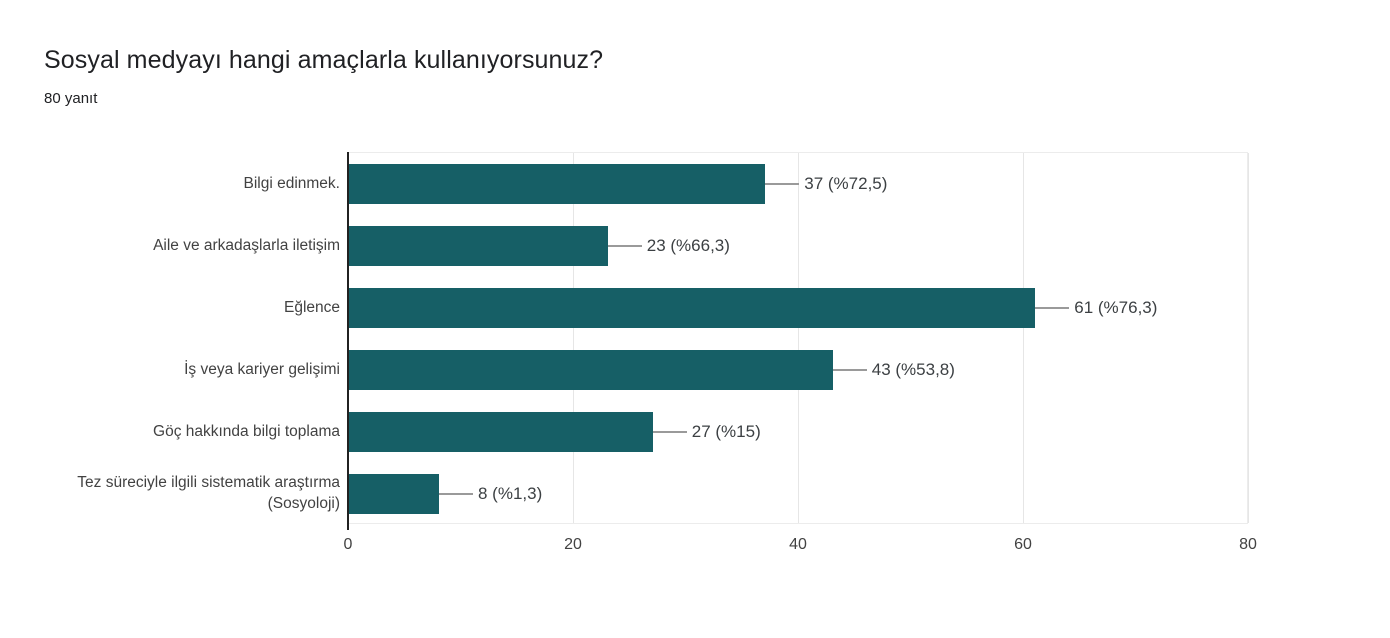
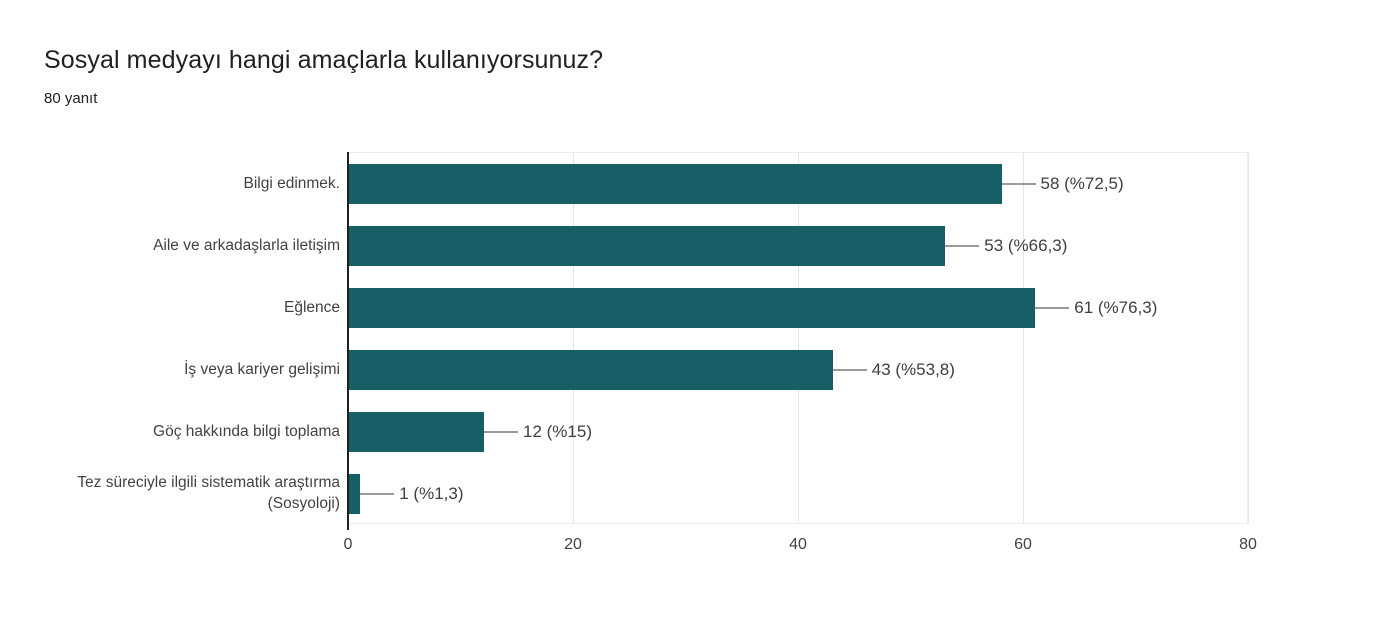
Bilgi edinmek.: 37 -> 58
Aile ve arkadaşlarla iletişim: 23 -> 53
Göç hakkında bilgi toplama: 27 -> 12
Tez süreciyle ilgili sistematik araştırma (Sosyoloji): 8 -> 1
